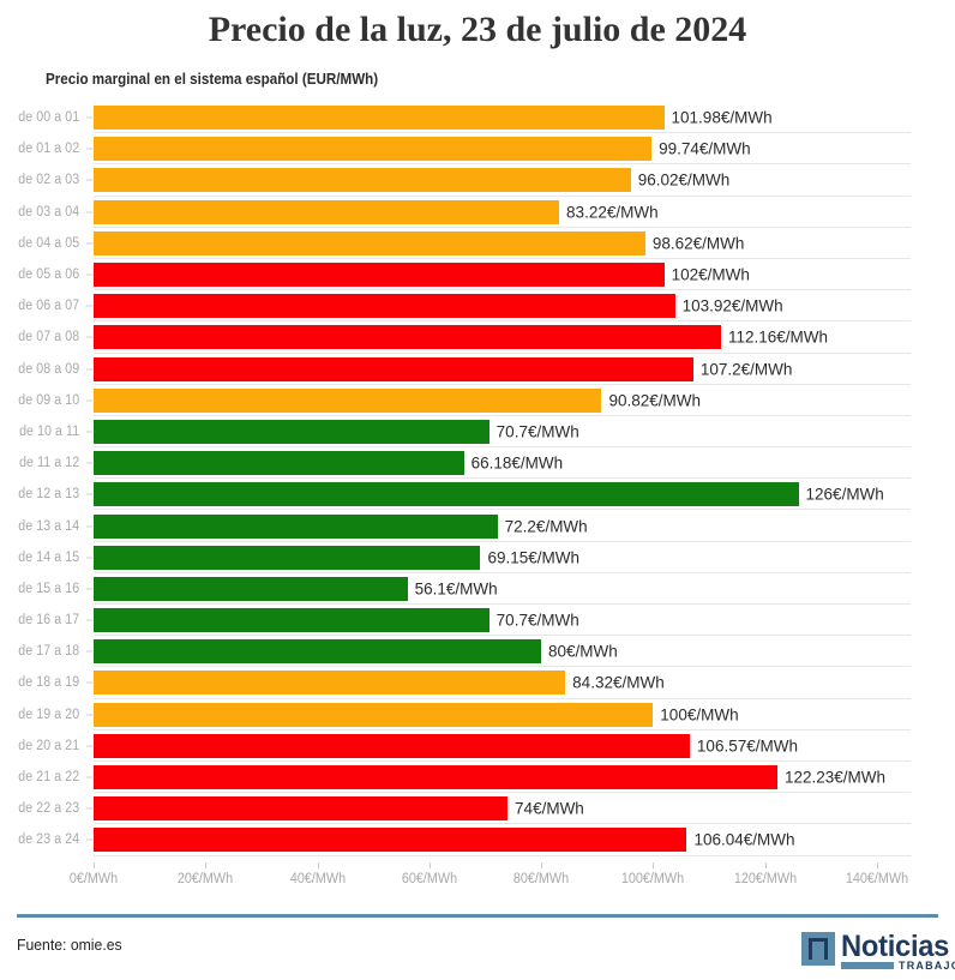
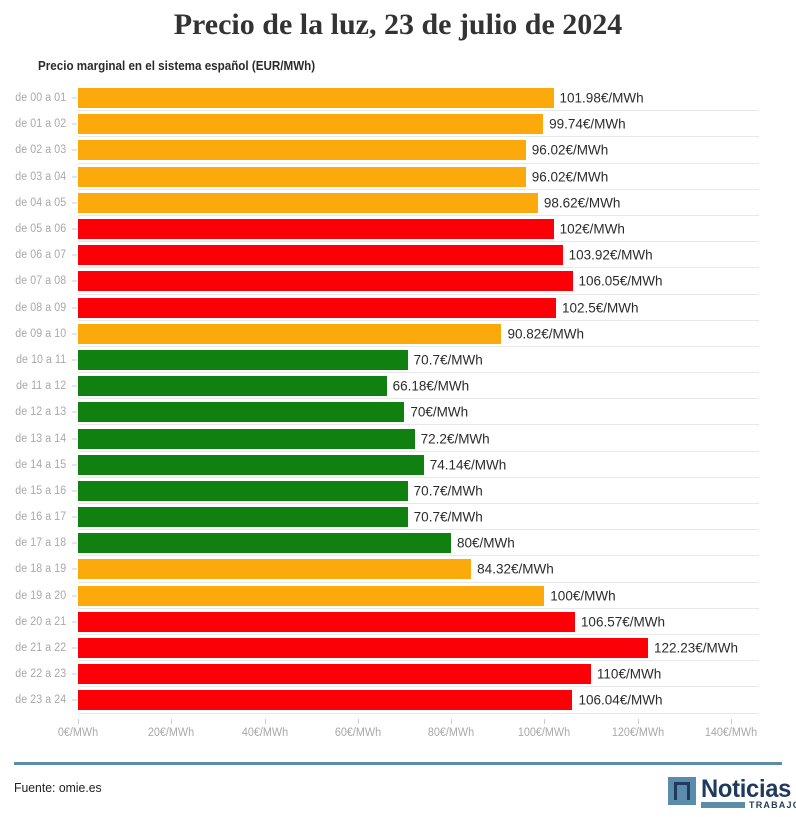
de 03 a 04: 83.22 -> 96.02
de 07 a 08: 112.16 -> 106.05
de 08 a 09: 107.2 -> 102.5
de 12 a 13: 126 -> 70
de 14 a 15: 69.15 -> 74.14
de 15 a 16: 56.1 -> 70.7
de 22 a 23: 74 -> 110
